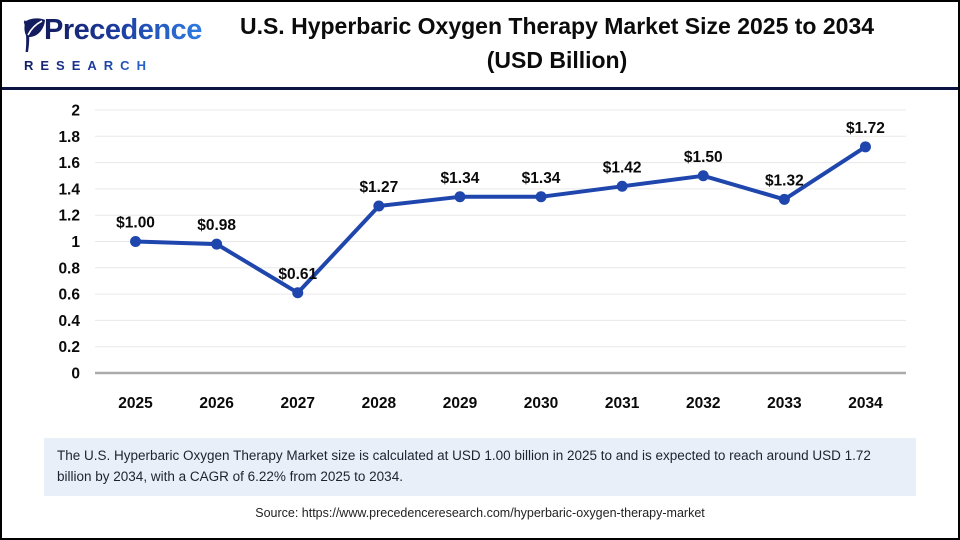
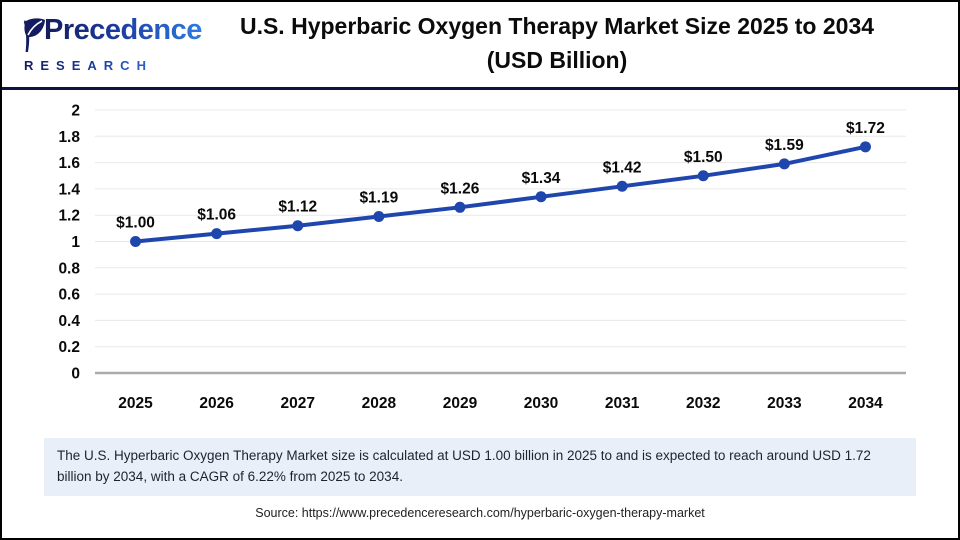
2026: $0.98 -> $1.06
2027: $0.61 -> $1.12
2028: $1.27 -> $1.19
2029: $1.34 -> $1.26
2033: $1.32 -> $1.59
